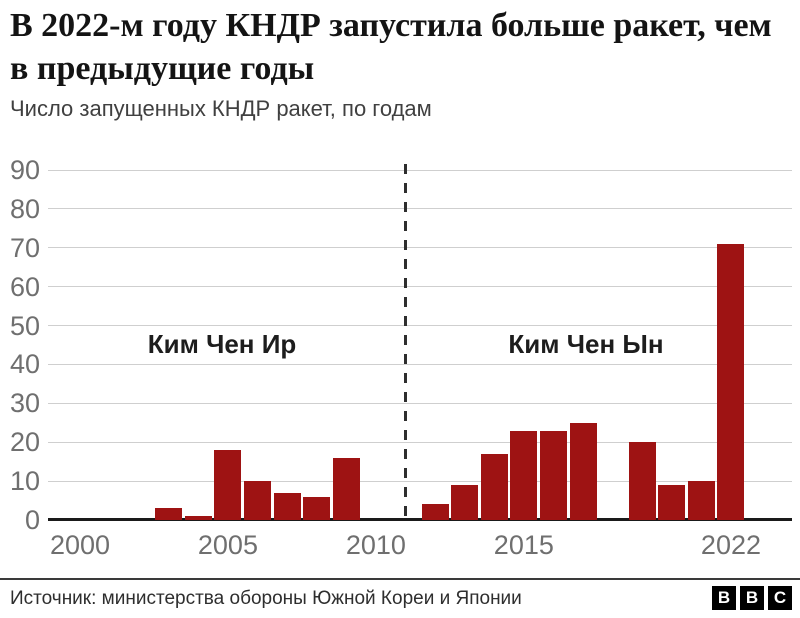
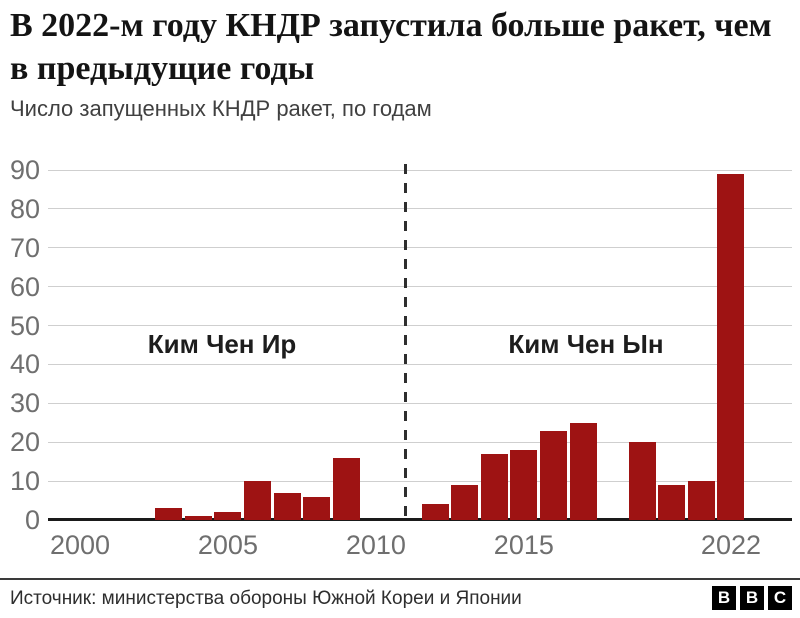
2005: 18 -> 2
2015: 23 -> 18
2022: 71 -> 89
